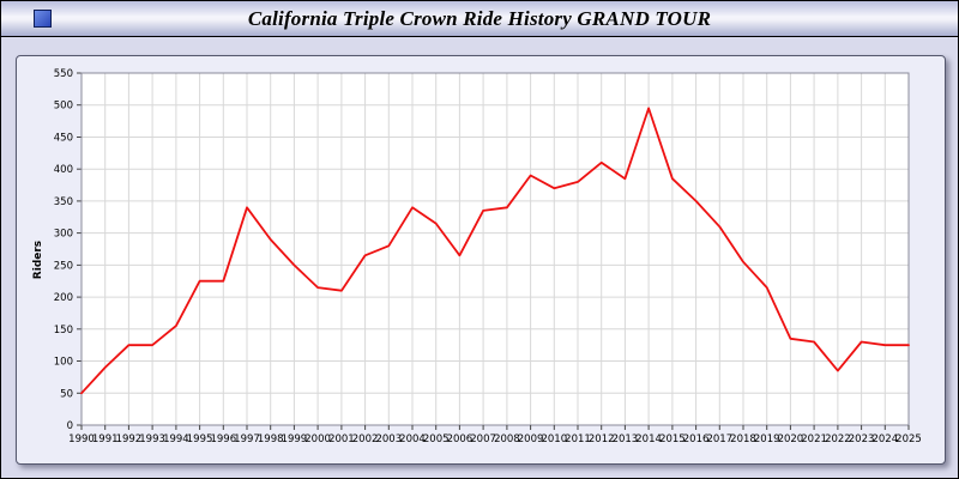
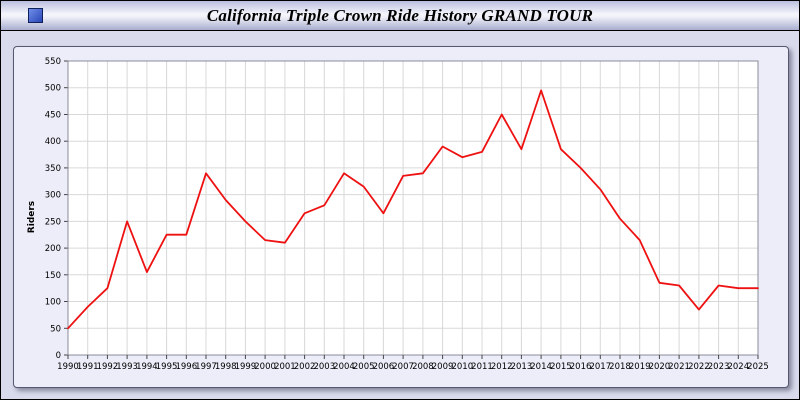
1993: 120 -> 250
2012: 410 -> 450
